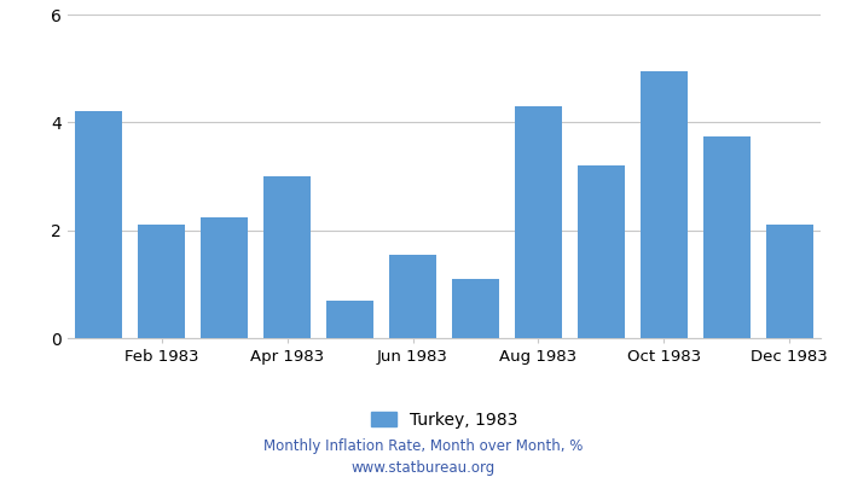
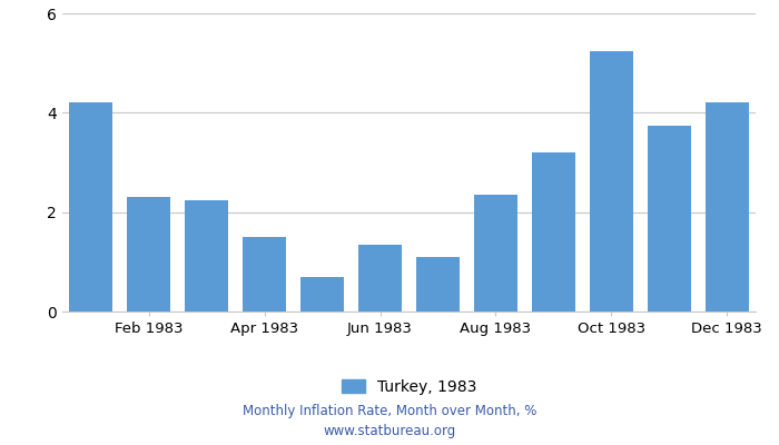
Feb 1983: 2.10 -> 2.30
Apr 1983: 3.00 -> 1.50
Jun 1983: 1.55 -> 1.35
Aug 1983: 4.30 -> 2.35
Oct 1983: 4.95 -> 5.25
Dec 1983: 2.10 -> 4.20
